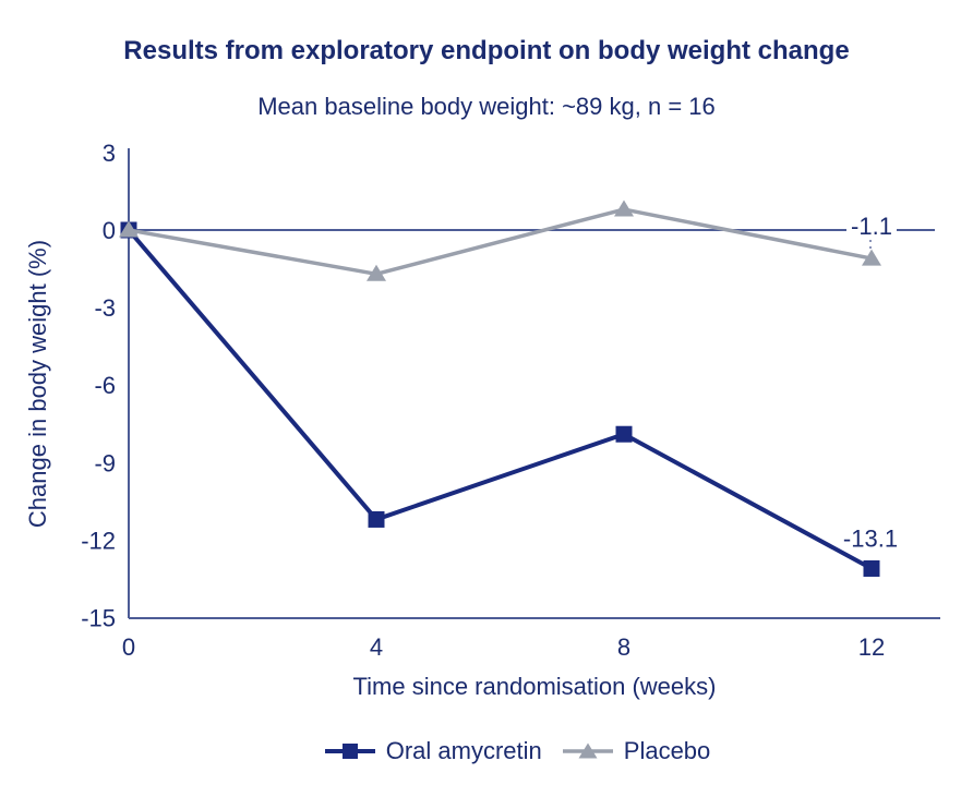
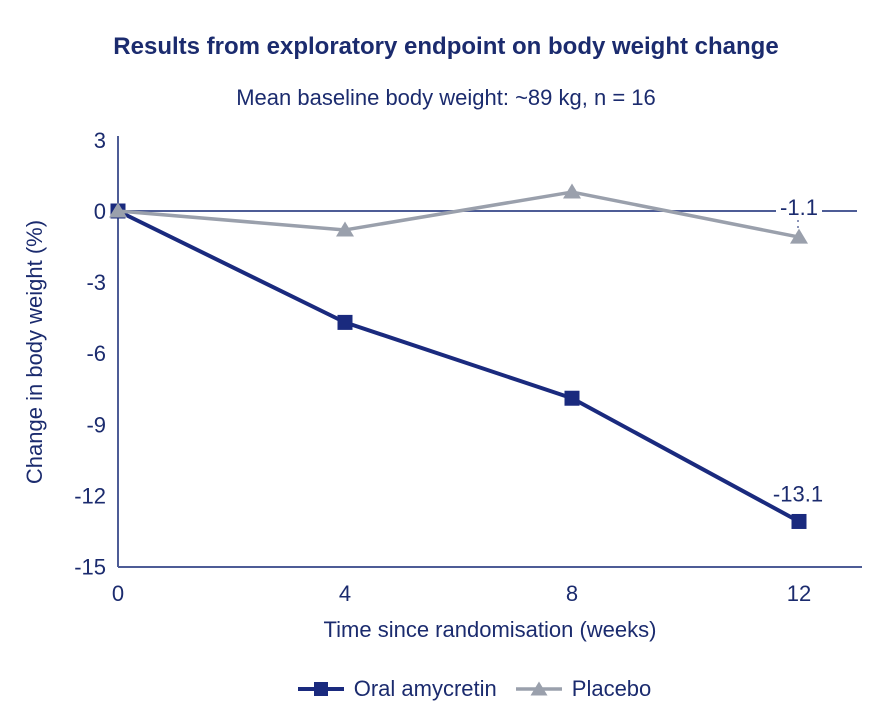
Oral amycretin/4: -11.2 -> -4.7
Placebo/4: -1.7 -> -0.8
